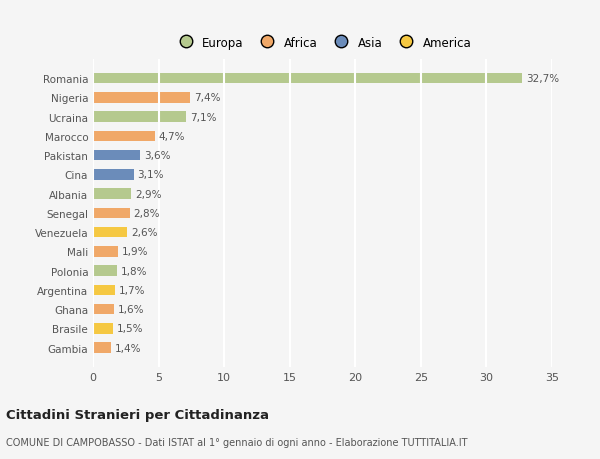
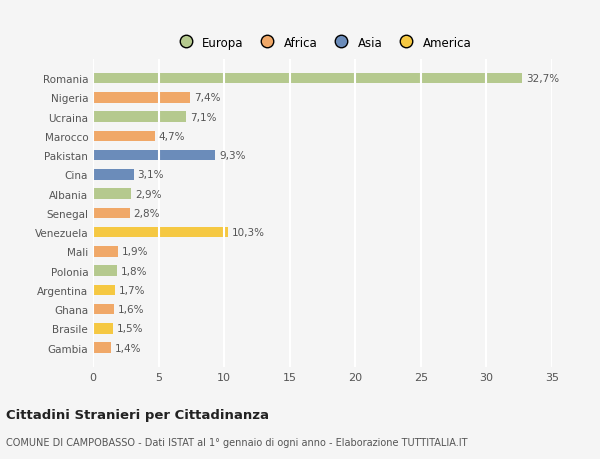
Pakistan: 3,6% -> 9,3%
Venezuela: 2,6% -> 10,3%
